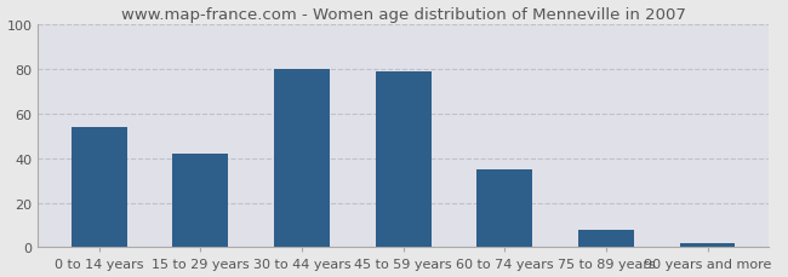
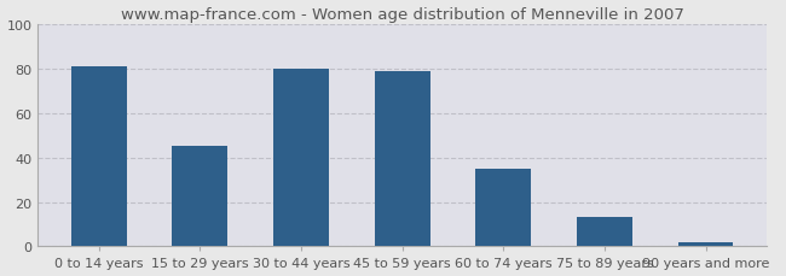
0 to 14 years: 54 -> 81
15 to 29 years: 42 -> 45
75 to 89 years: 8 -> 13
